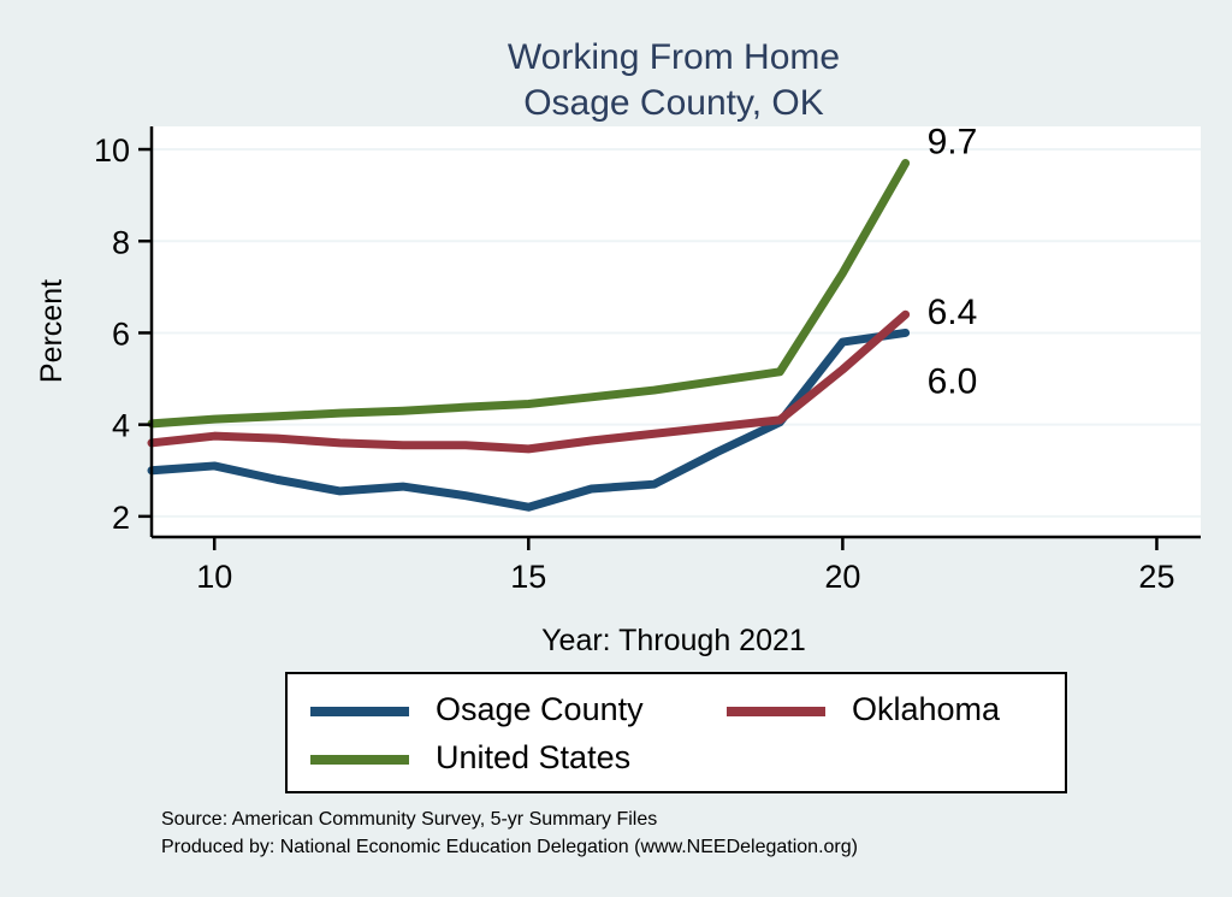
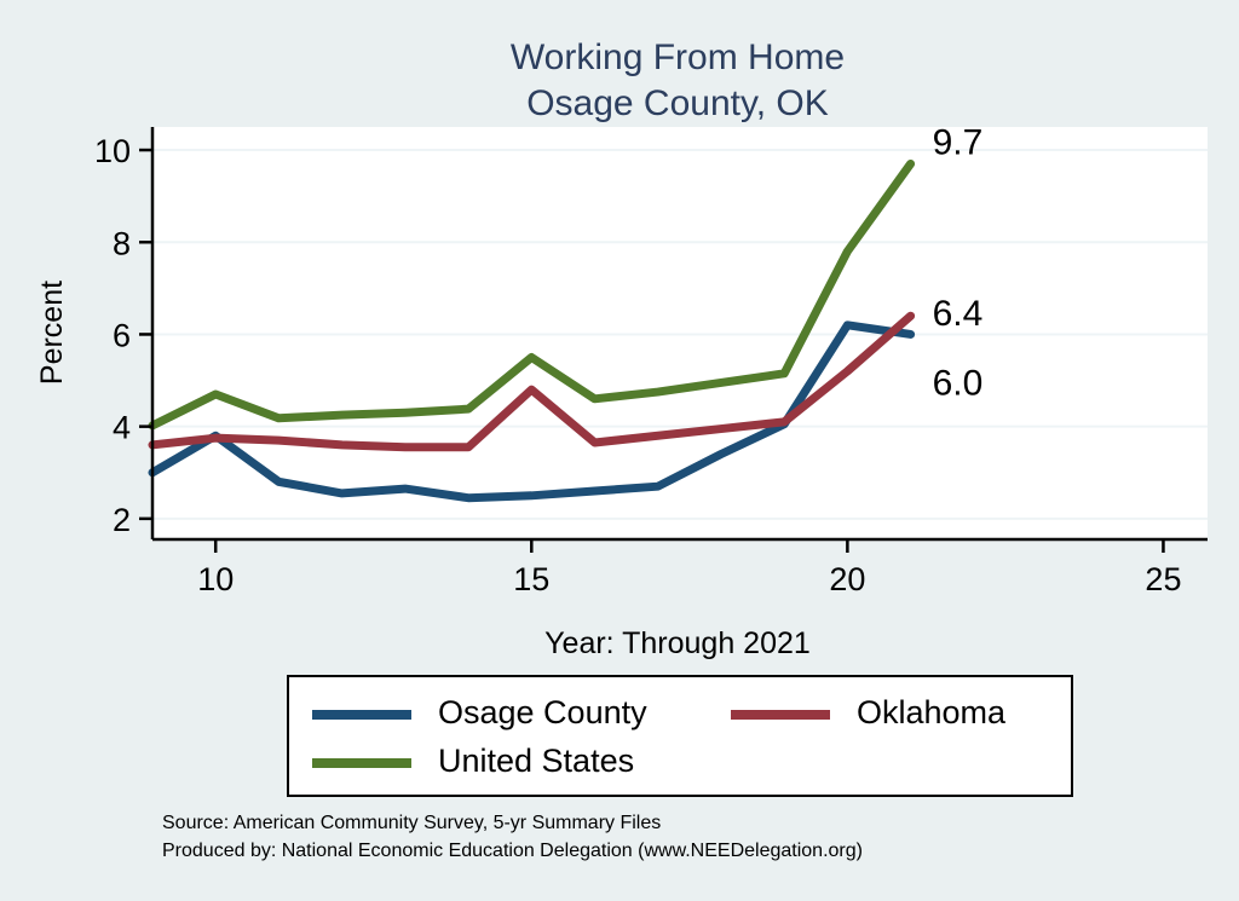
Osage County/10: 3.1 -> 3.8
United States/10: 4.1 -> 4.7
Osage County/15: 2.2 -> 2.5
Oklahoma/15: 3.5 -> 4.8
United States/15: 4.5 -> 5.5
Osage County/20: 5.8 -> 6.2
United States/20: 7.3 -> 7.8
